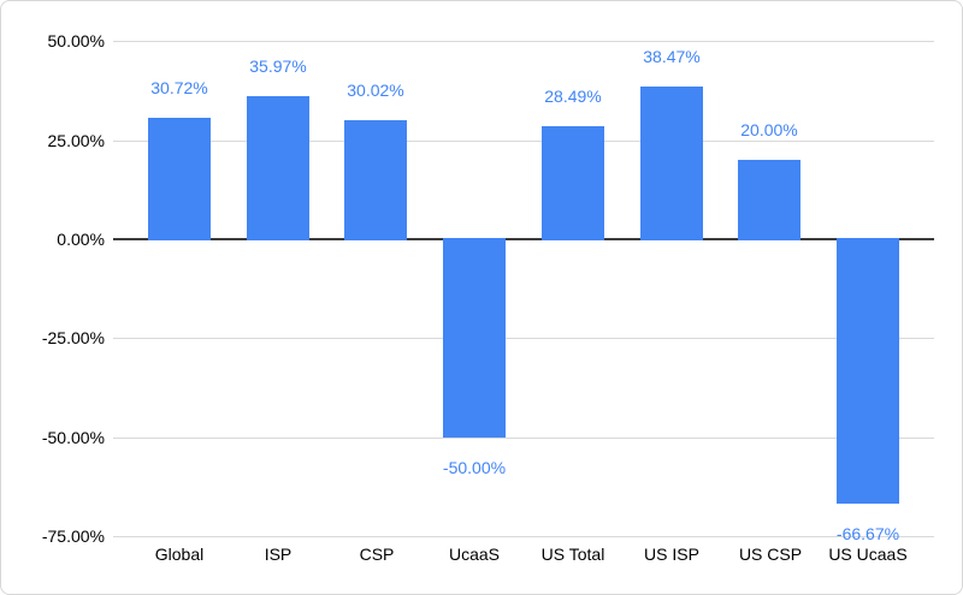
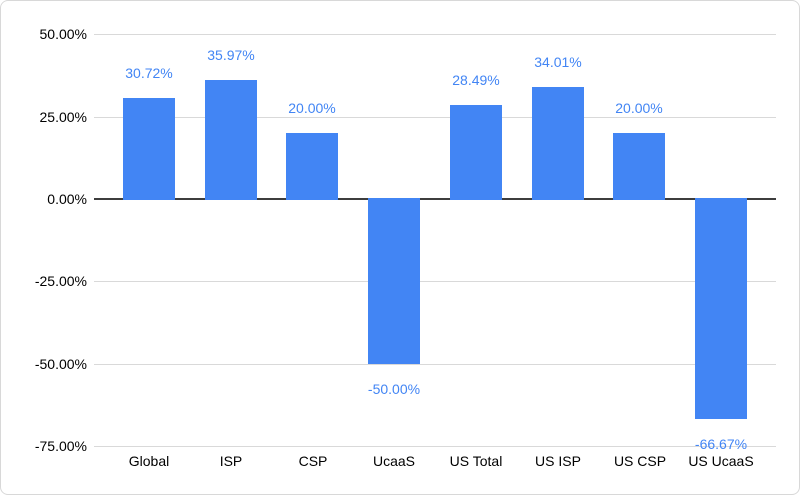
CSP: 30.02% -> 20.00%
US ISP: 38.47% -> 34.01%
